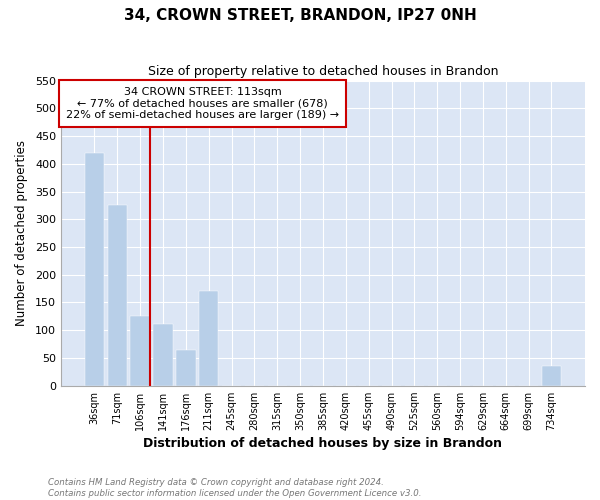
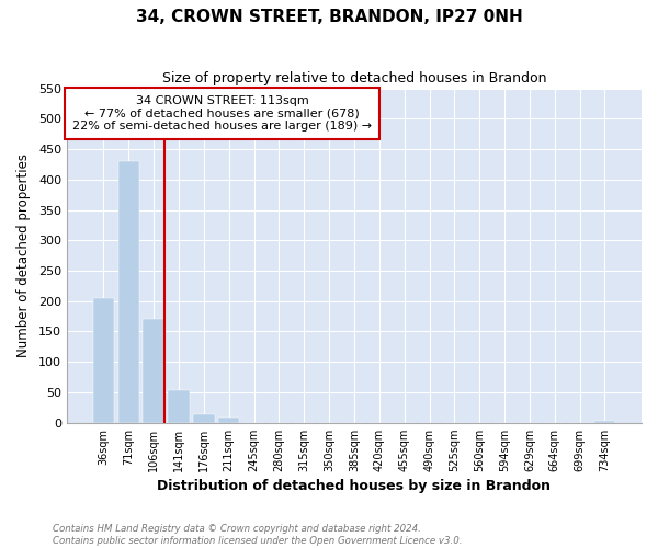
36sqm: 420 -> 205
71sqm: 326 -> 430
106sqm: 126 -> 170
141sqm: 112 -> 53
176sqm: 64 -> 13
211sqm: 170 -> 9
734sqm: 36 -> 3
